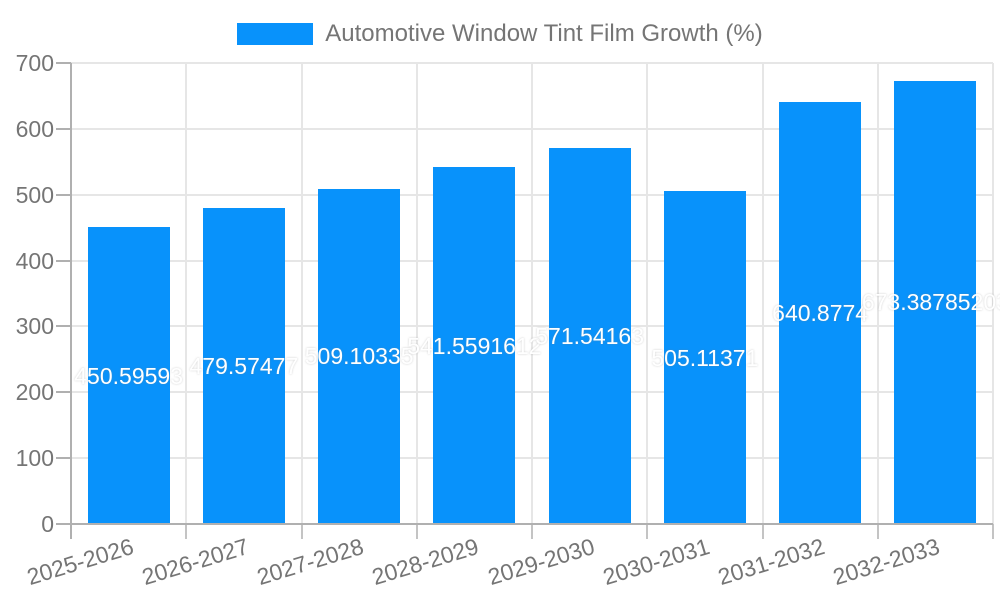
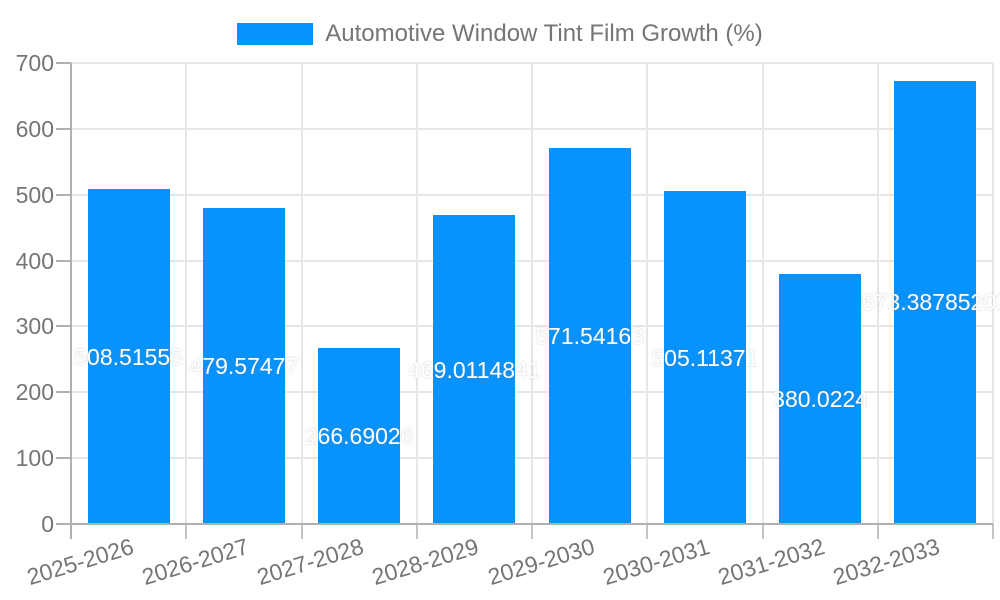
2025-2026: 450.59593 -> 508.51555
2027-2028: 509.10335 -> 266.69026
2028-2029: 541.5591612 -> 469.0114841
2031-2032: 640.8774 -> 380.0224
